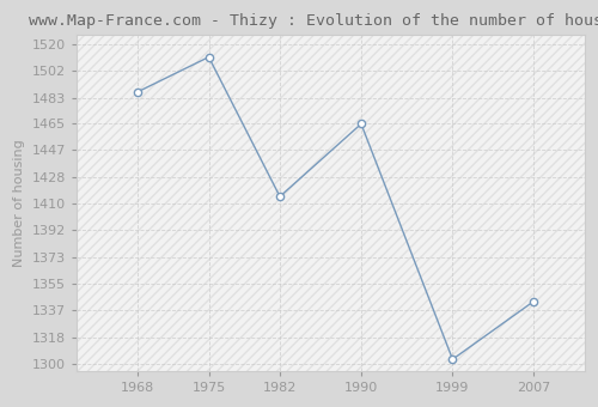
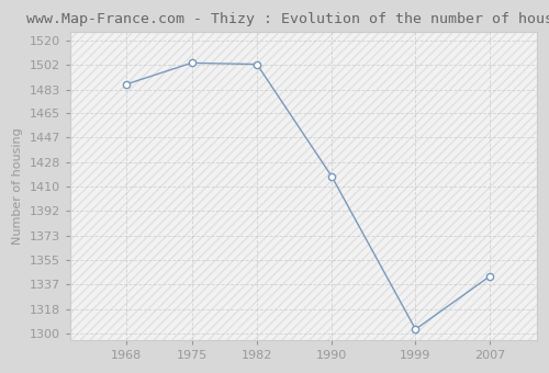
1975: 1511 -> 1503
1982: 1415 -> 1502
1990: 1465 -> 1418
